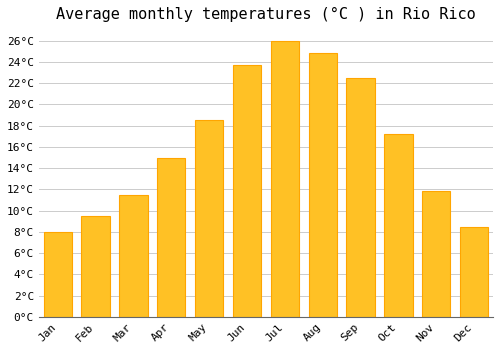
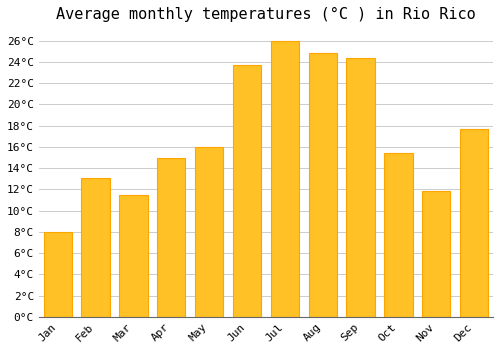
Feb: 9.5°C -> 13.1°C
May: 18.5°C -> 16.0°C
Sep: 22.5°C -> 24.4°C
Oct: 17.2°C -> 15.4°C
Dec: 8.5°C -> 17.7°C
